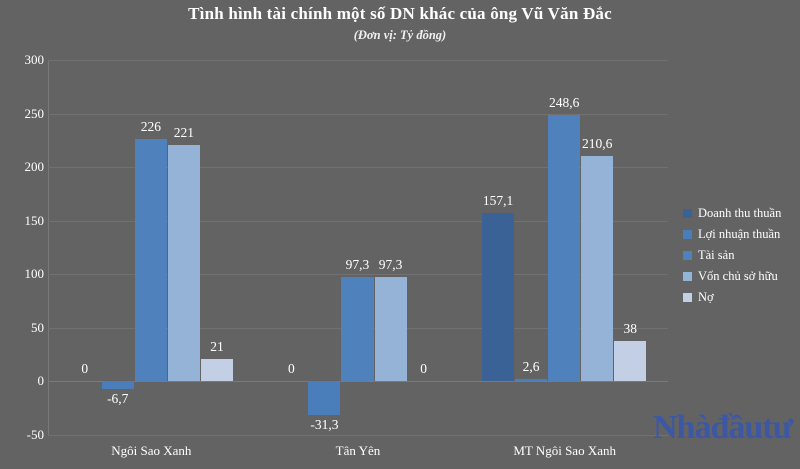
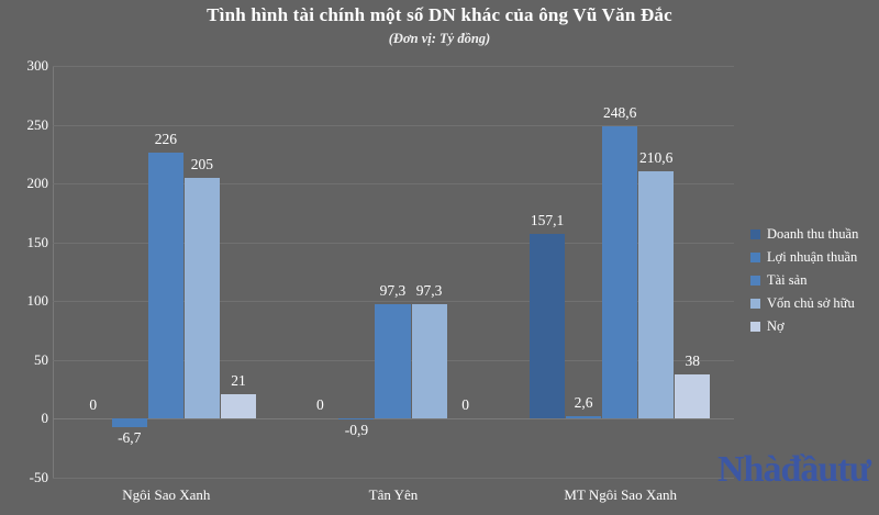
Vốn chủ sở hữu/Ngôi Sao Xanh: 221 -> 205
Lợi nhuận thuần/Tân Yên: -31,3 -> -0,9
